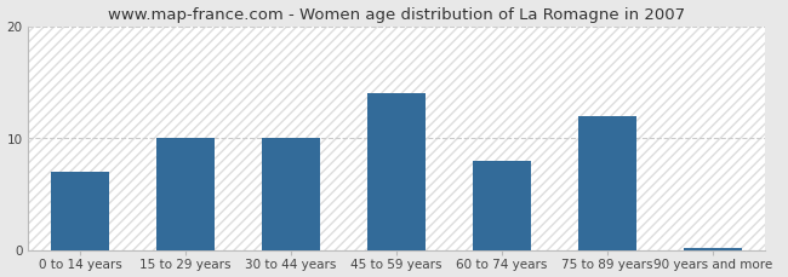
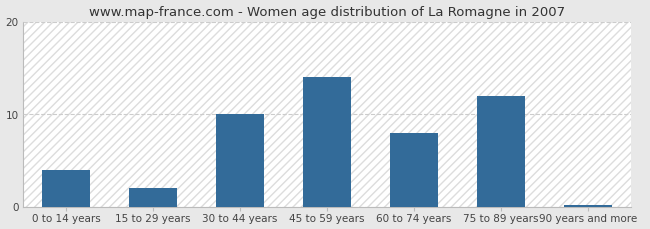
0 to 14 years: 7.0 -> 4.0
15 to 29 years: 10.0 -> 2.0
